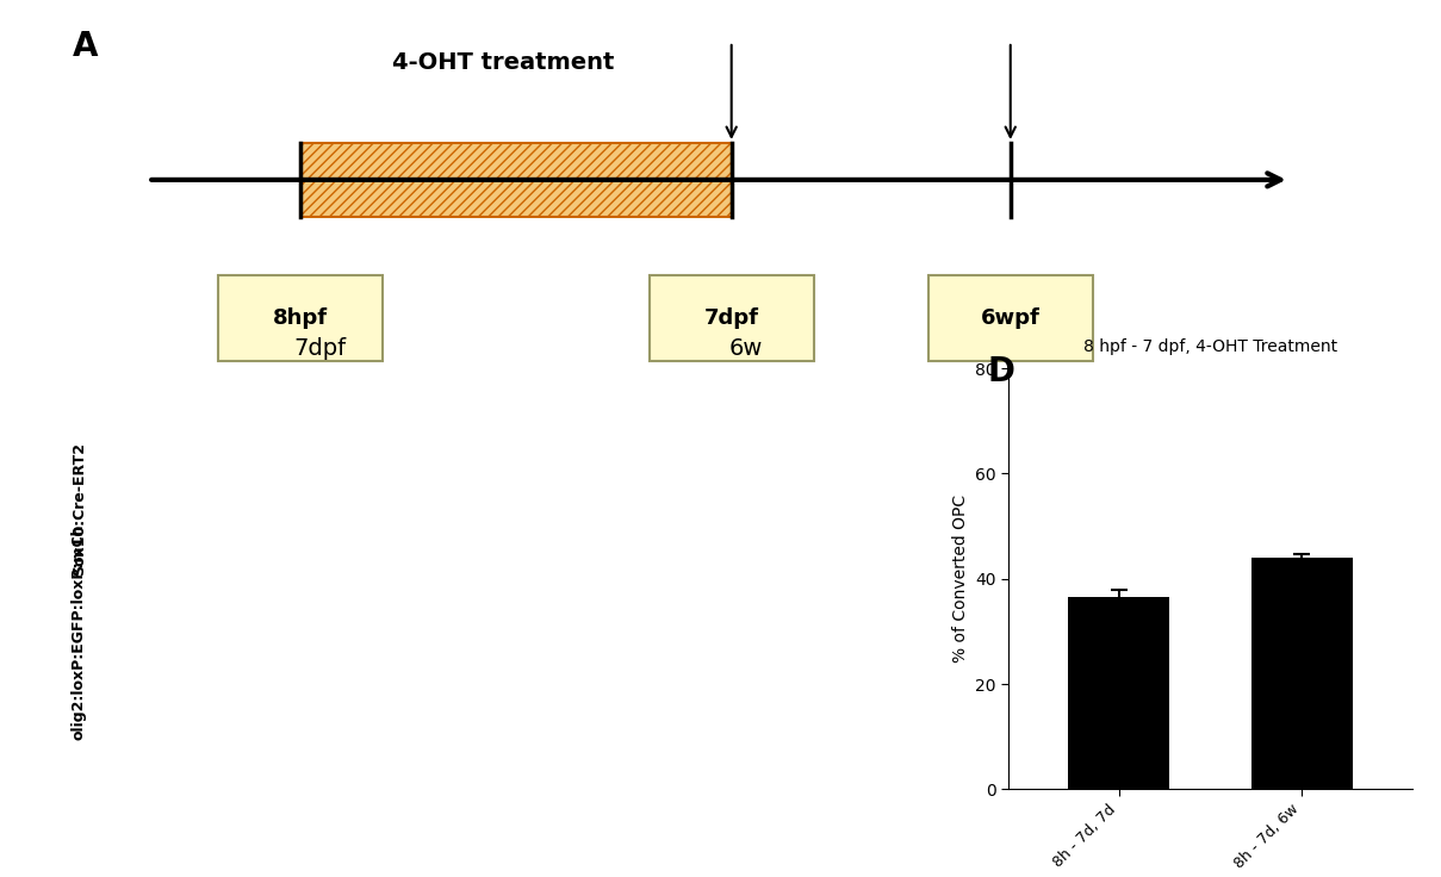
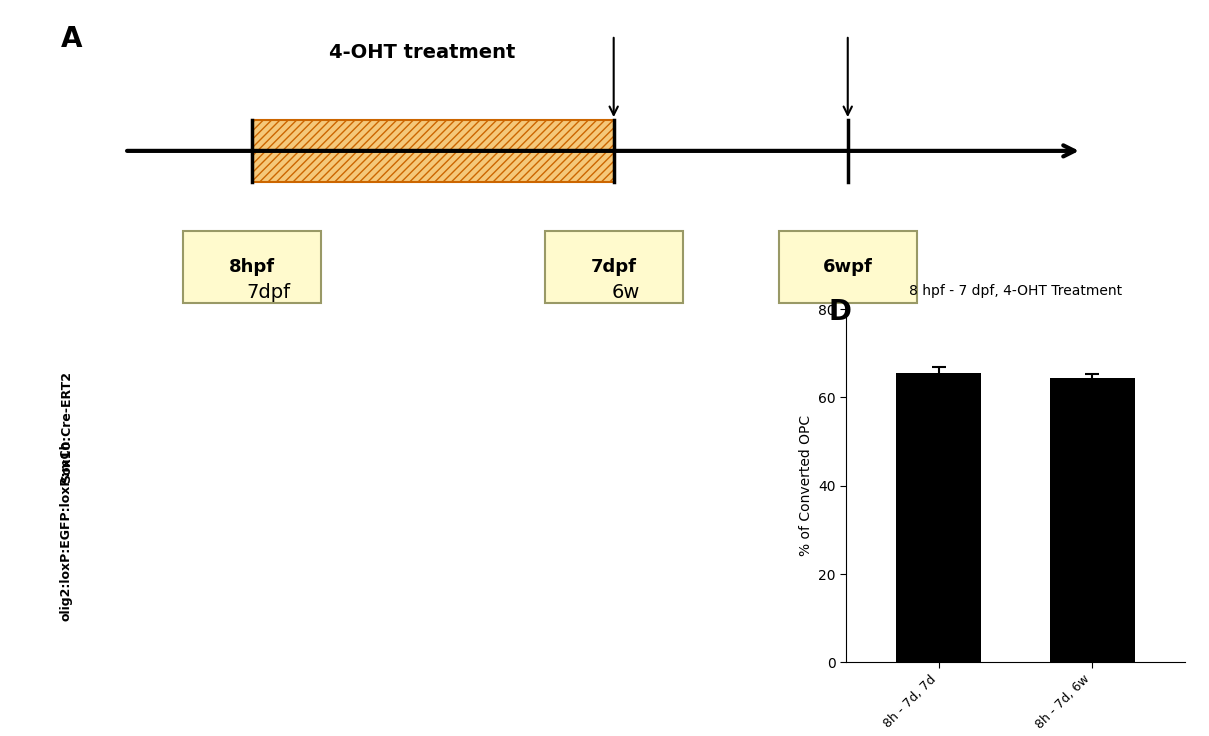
8h - 7d, 7d: 36.5 -> 65.5
8h - 7d, 6w: 44.0 -> 64.5
